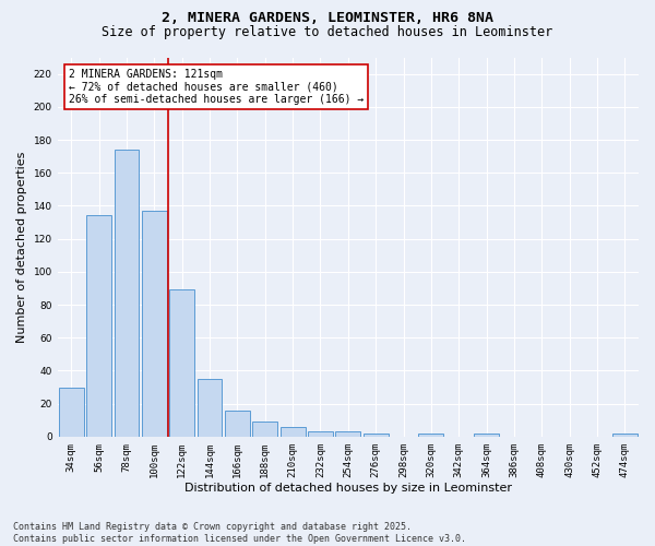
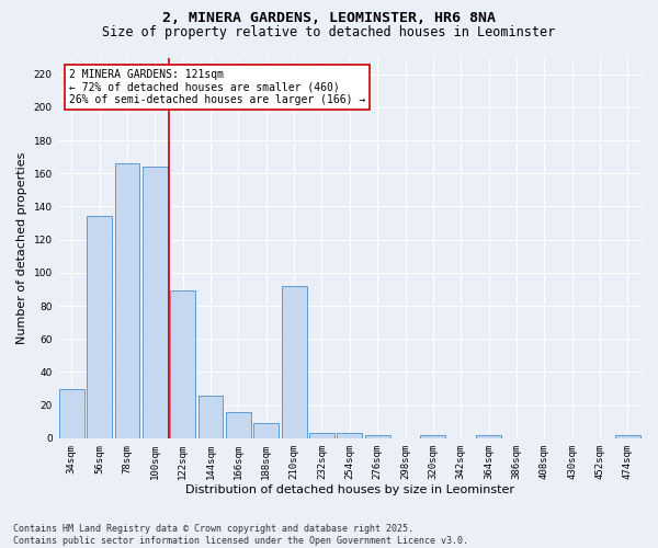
78sqm: 174 -> 166
100sqm: 137 -> 164
144sqm: 35 -> 26
210sqm: 6 -> 92
